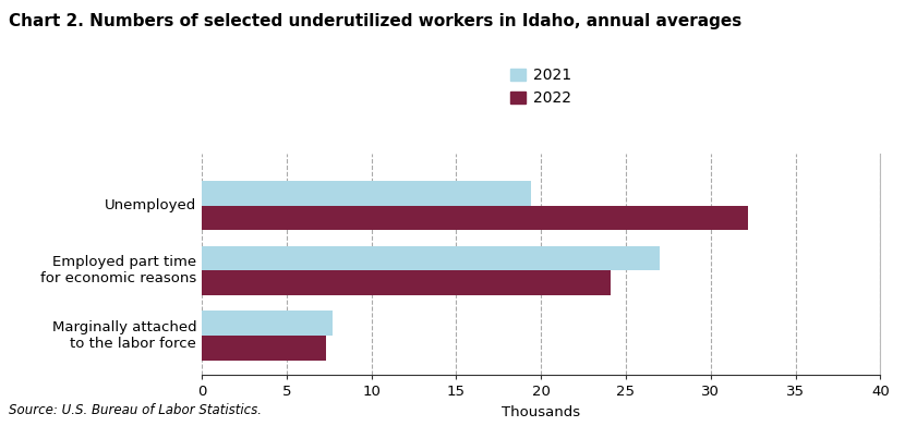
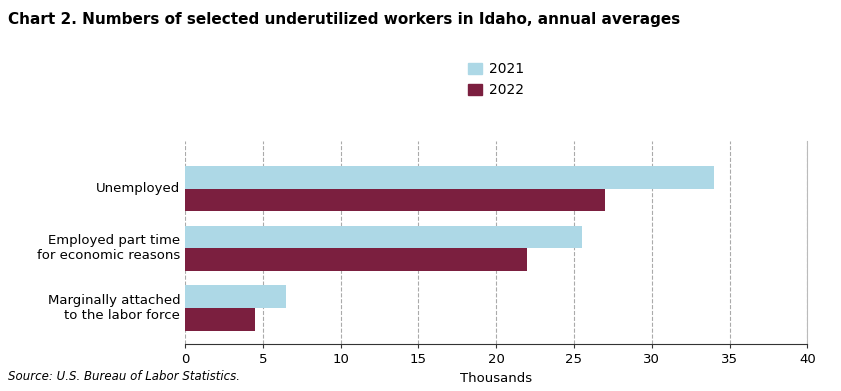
2021/Unemployed: 19.4 -> 34.0
2022/Unemployed: 32.2 -> 27.0
2021/Employed part time for economic reasons: 27.0 -> 25.5
2022/Employed part time for economic reasons: 24.1 -> 22.0
2021/Marginally attached to the labor force: 7.7 -> 6.5
2022/Marginally attached to the labor force: 7.3 -> 4.5
